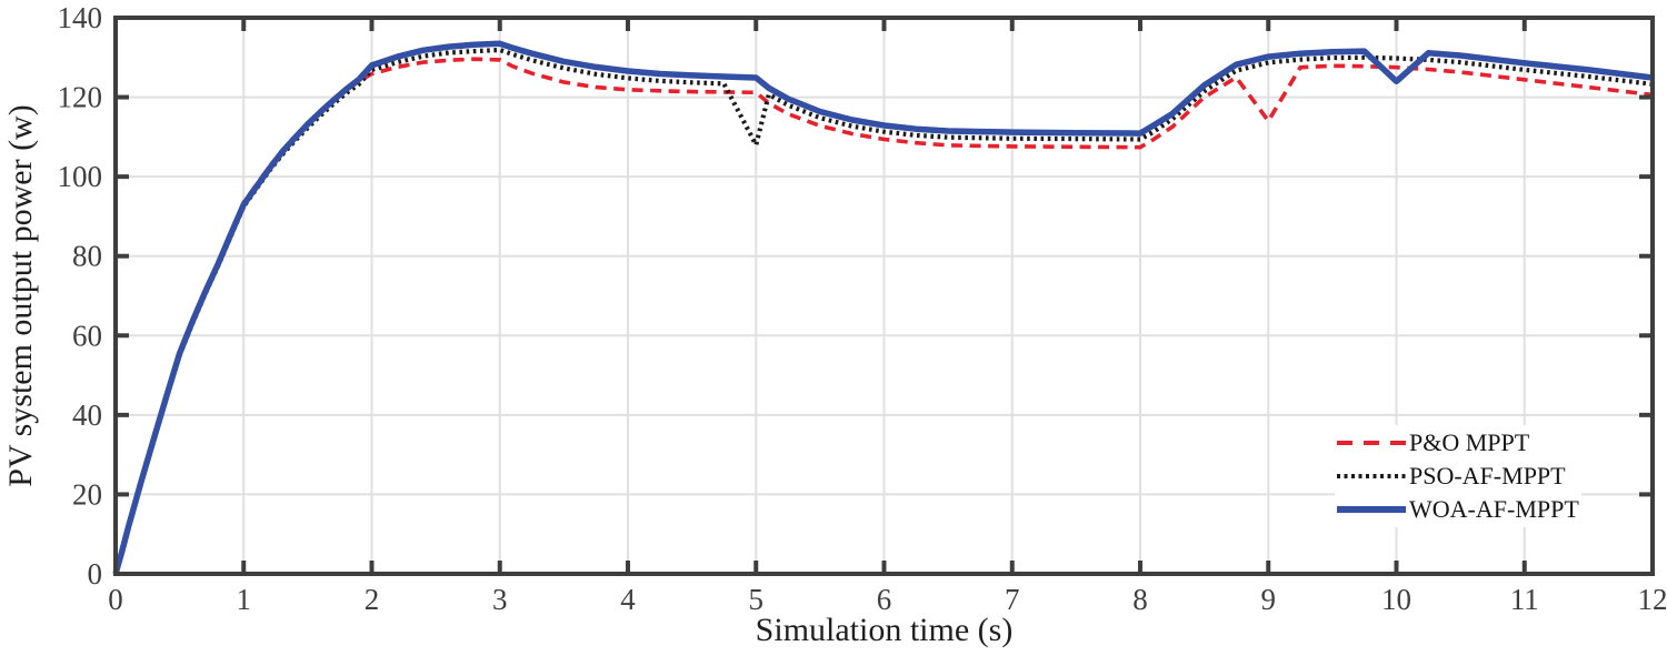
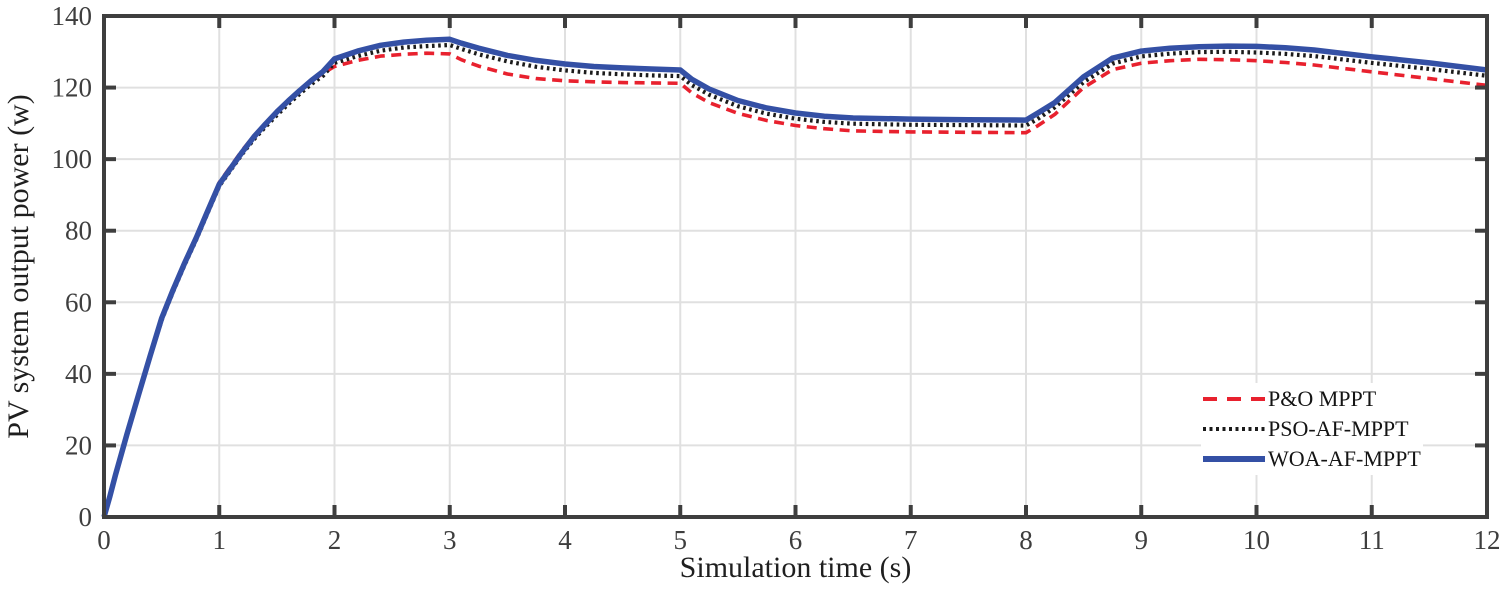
PSO-AF-MPPT/5: 108 -> 123
P&O MPPT/9: 114 -> 127
WOA-AF-MPPT/10: 124 -> 132
